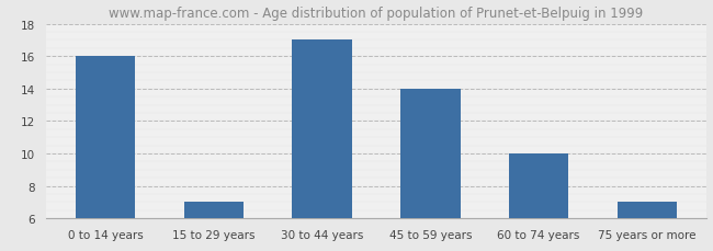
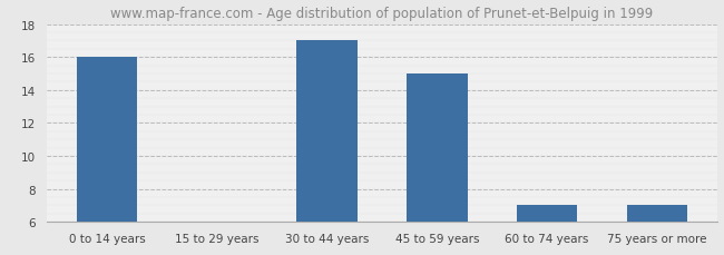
15 to 29 years: 7 -> 6
45 to 59 years: 14 -> 15
60 to 74 years: 10 -> 7
